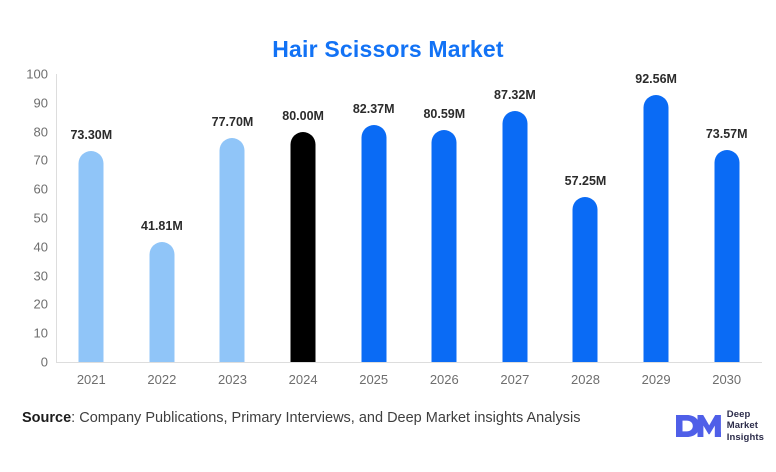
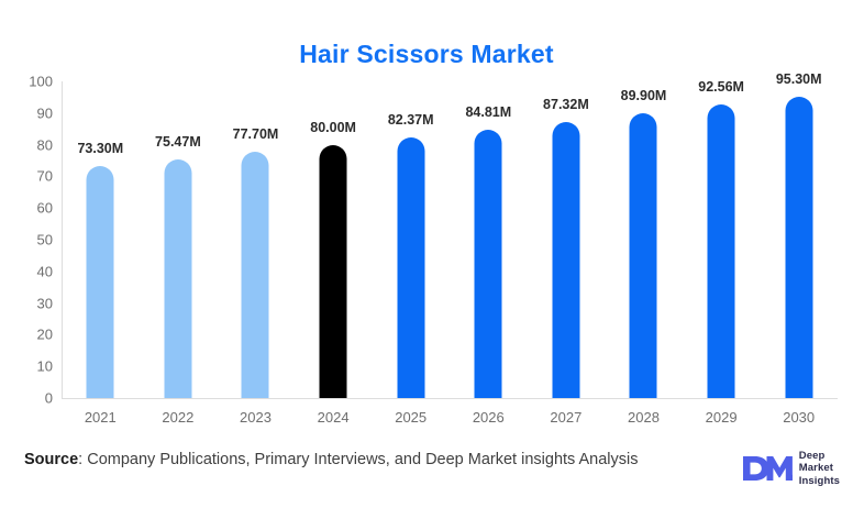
2022: 41.81M -> 75.47M
2026: 80.59M -> 84.81M
2028: 57.25M -> 89.90M
2030: 73.57M -> 95.30M
